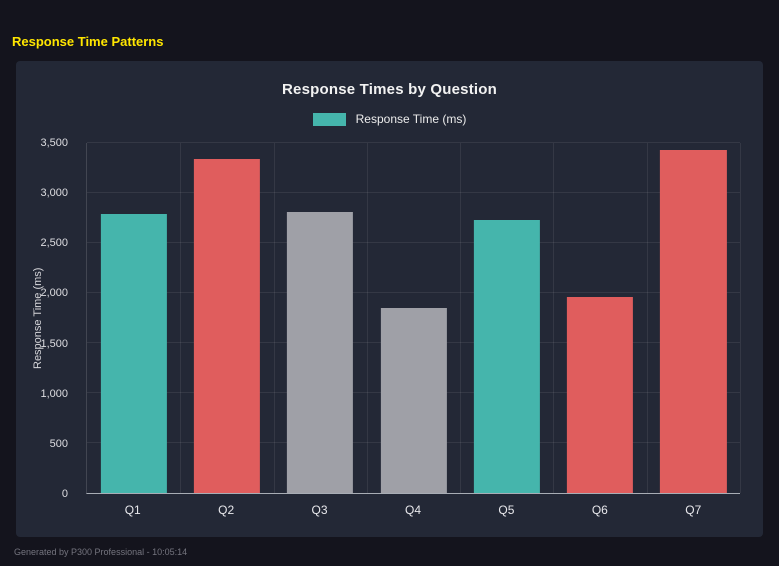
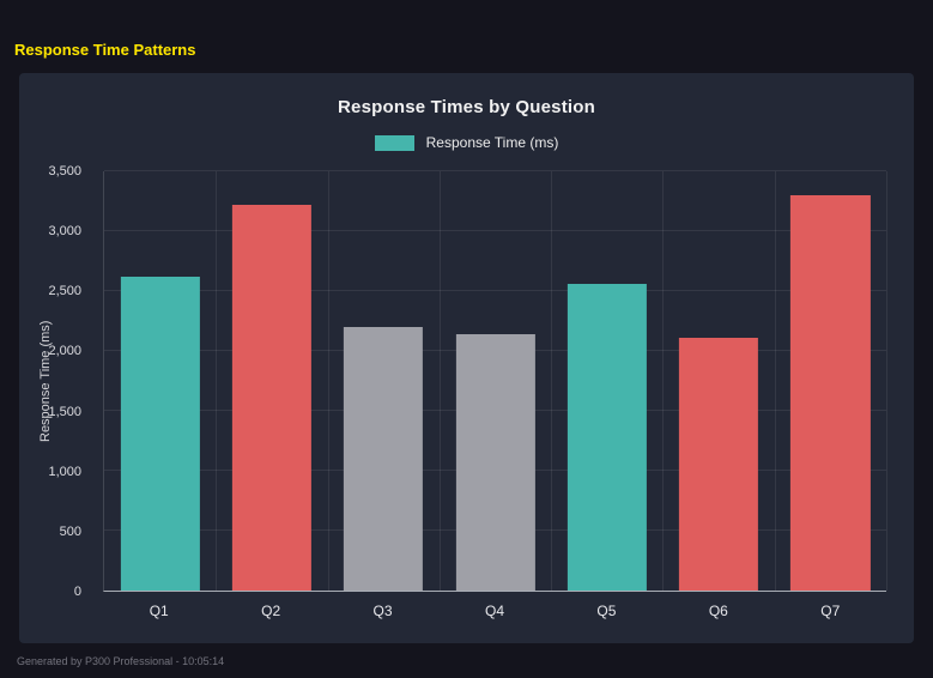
Q1: 2790 -> 2620
Q2: 3340 -> 3220
Q3: 2810 -> 2200
Q4: 1850 -> 2140
Q5: 2730 -> 2560
Q6: 1960 -> 2110
Q7: 3430 -> 3300
